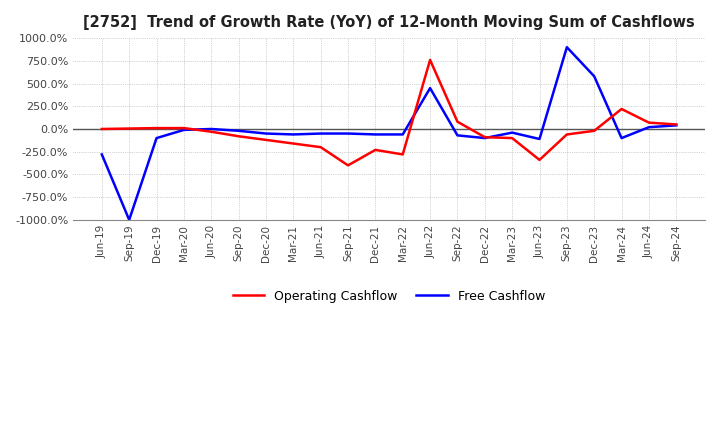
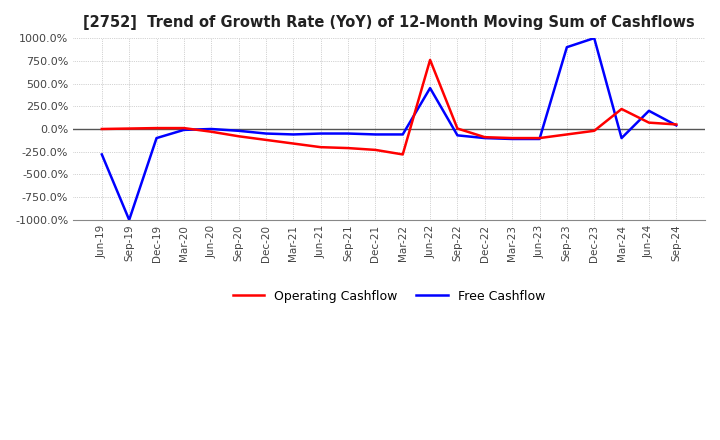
Operating Cashflow/Sep-21: -400% -> -210%
Operating Cashflow/Sep-22: 80% -> 0%
Free Cashflow/Mar-23: -40% -> -110%
Operating Cashflow/Jun-23: -340% -> -100%
Free Cashflow/Dec-23: 580% -> 1000%
Free Cashflow/Jun-24: 20% -> 200%
